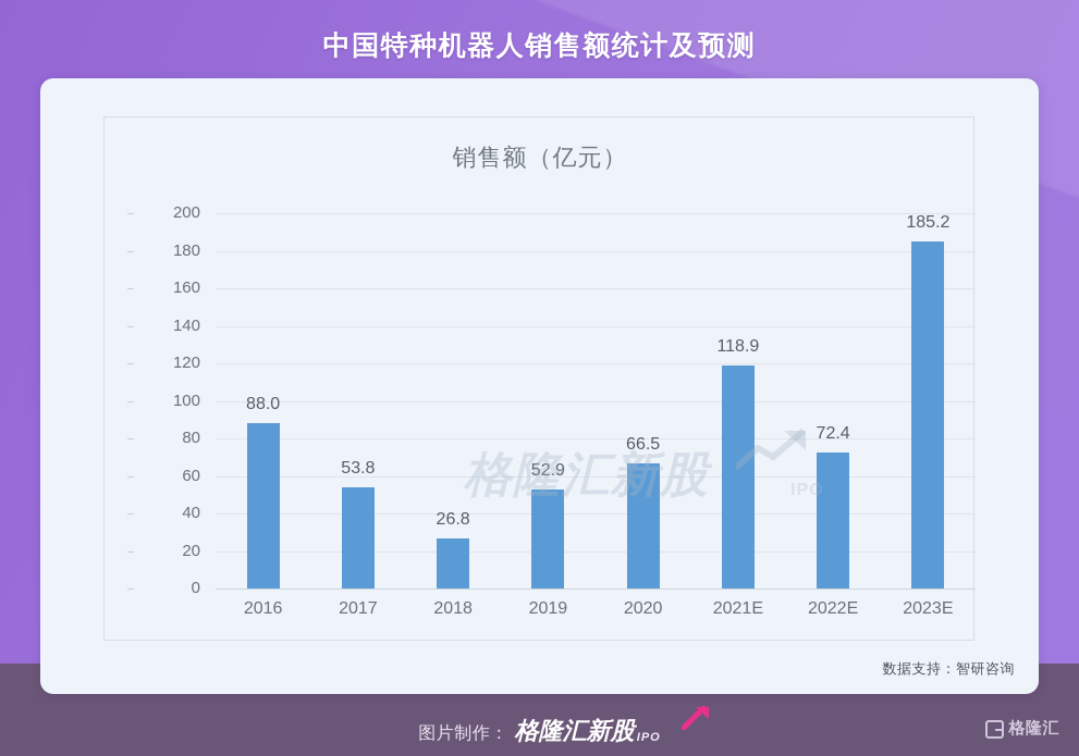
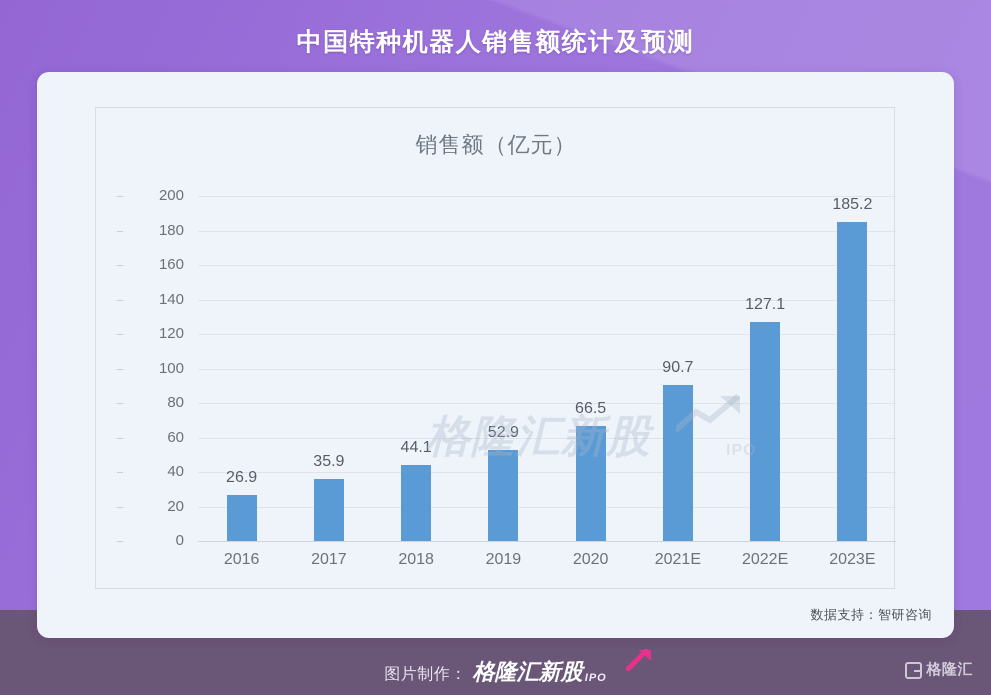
2016: 88.0 -> 26.9
2017: 53.8 -> 35.9
2018: 26.8 -> 44.1
2021E: 118.9 -> 90.7
2022E: 72.4 -> 127.1
